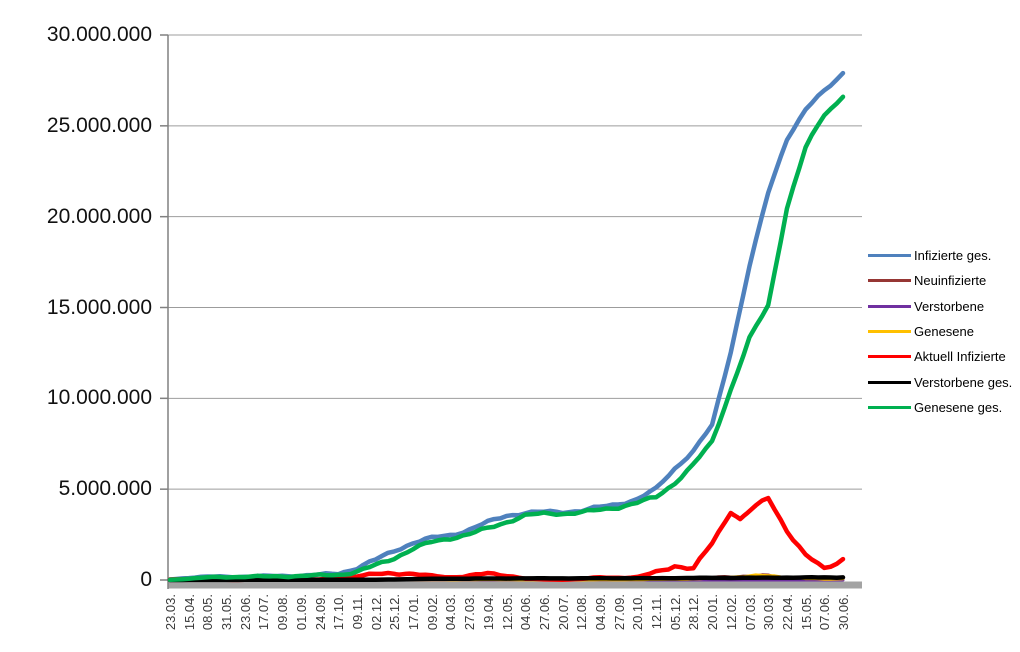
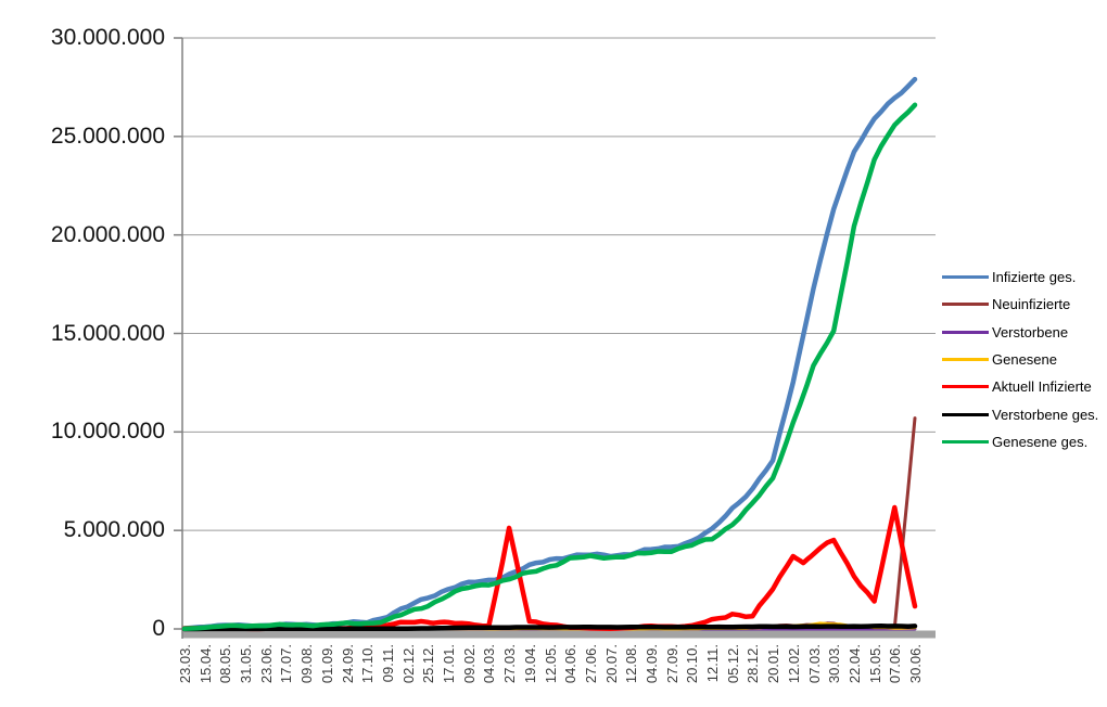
Aktuell Infizierte/27.03.: 200000 -> 5100000
Aktuell Infizierte/07.06.: 600000 -> 6100000
Neuinfizierte/30.06.: 100000 -> 10700000
